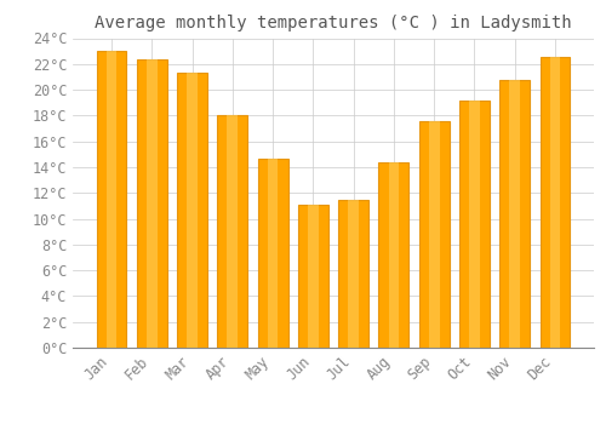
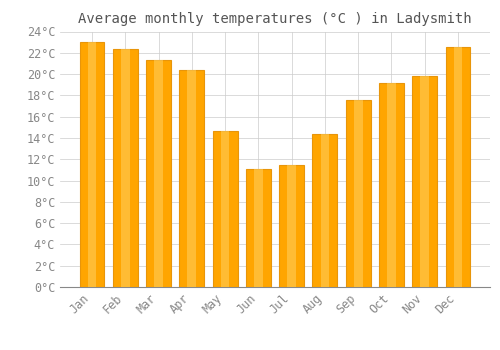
Apr: 18.0°C -> 20.4°C
Nov: 20.8°C -> 19.8°C
